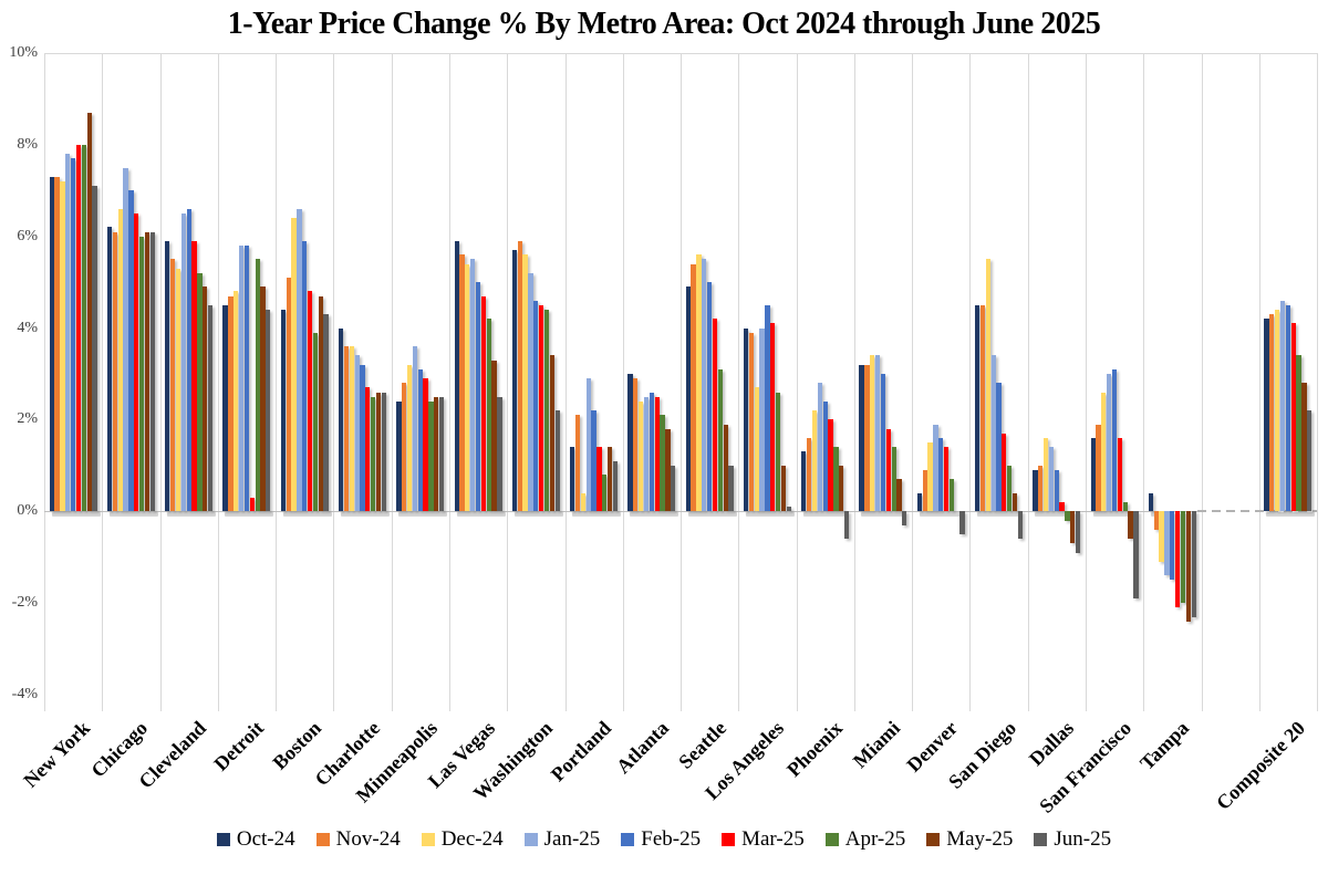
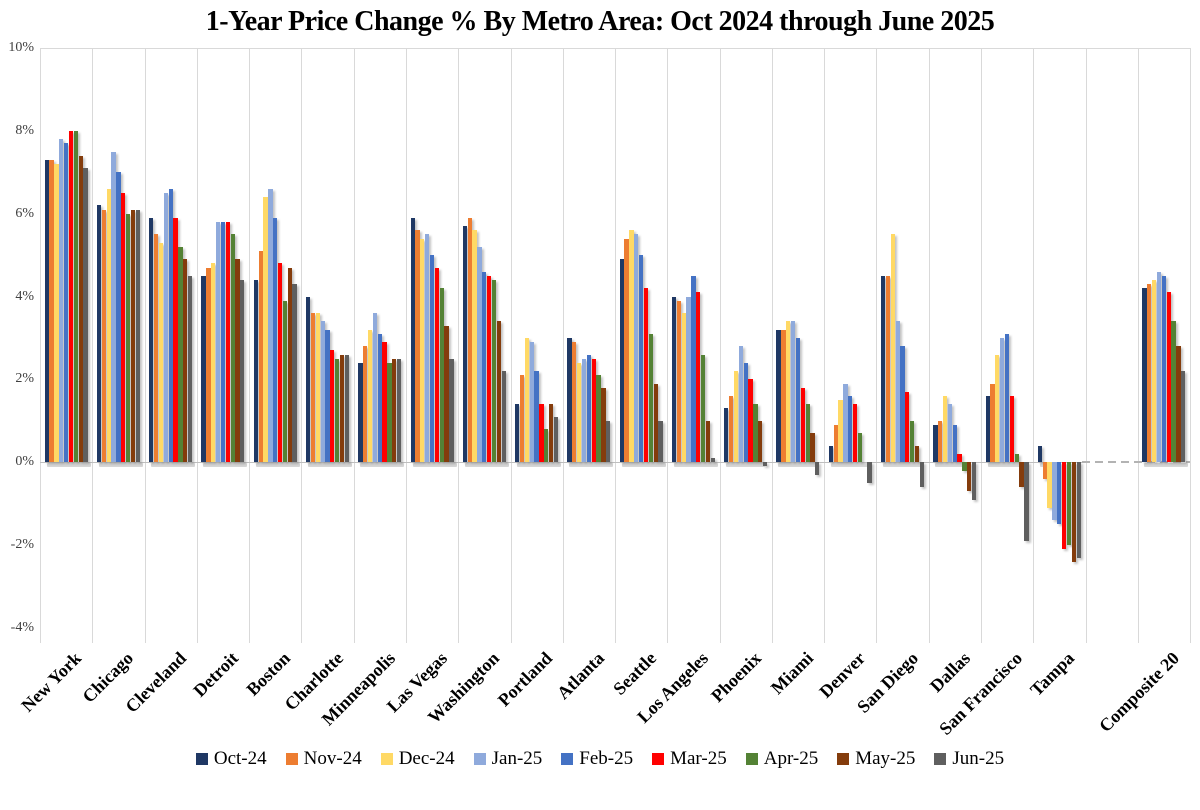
May-25/New York: 8.7% -> 7.4%
Mar-25/Detroit: 0.3% -> 5.8%
Dec-24/Portland: 0.4% -> 3.0%
Dec-24/Los Angeles: 2.7% -> 3.6%
Jun-25/Phoenix: -0.6% -> -0.1%
